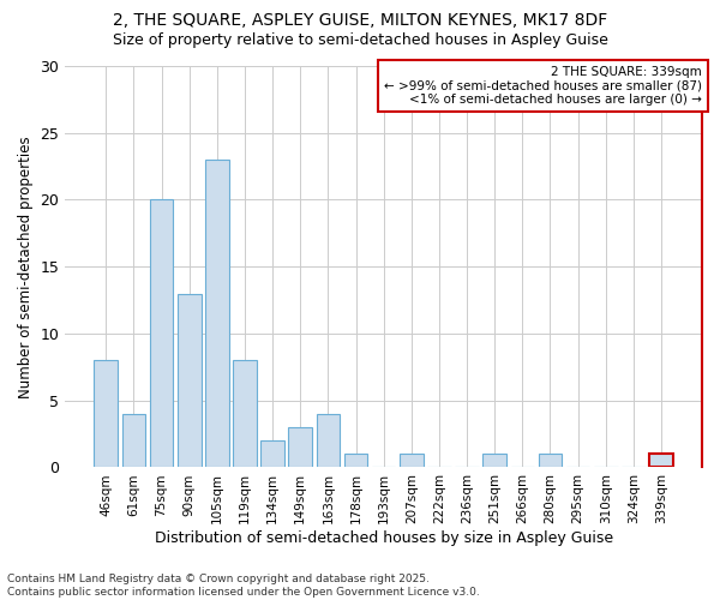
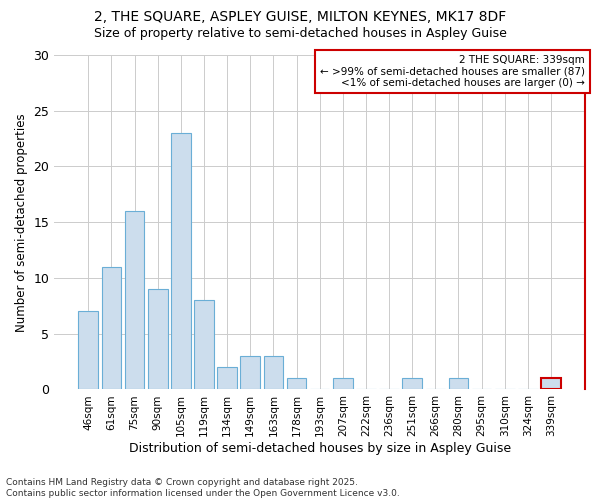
46sqm: 8 -> 7
61sqm: 4 -> 11
75sqm: 20 -> 16
90sqm: 13 -> 9
163sqm: 4 -> 3
